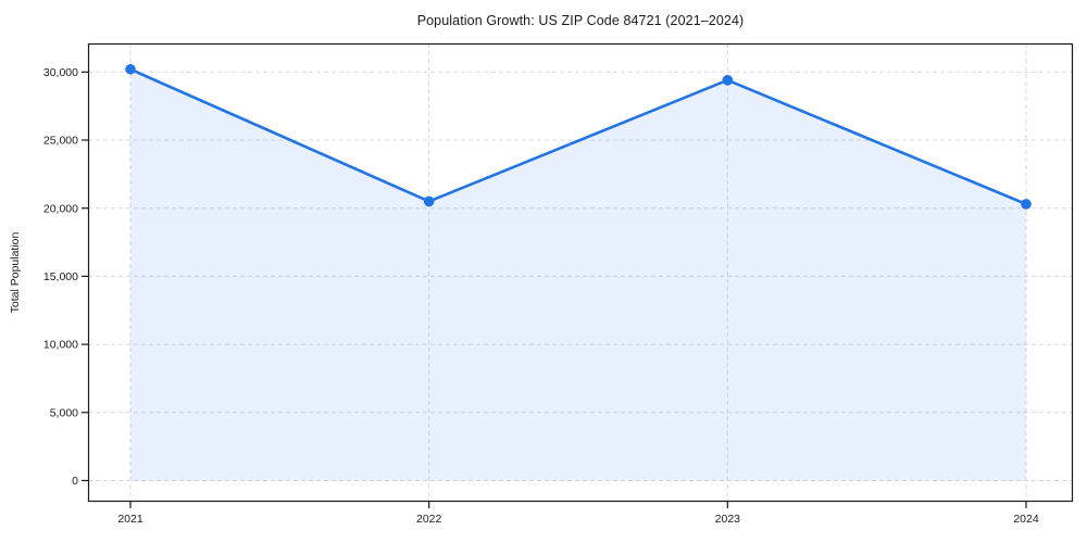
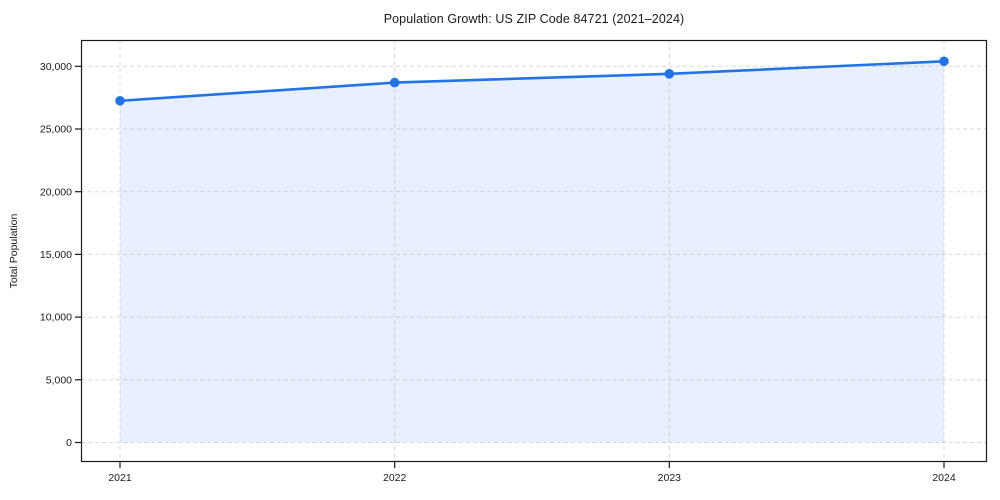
2021: 30200 -> 27200
2022: 20500 -> 28700
2024: 20300 -> 30400
